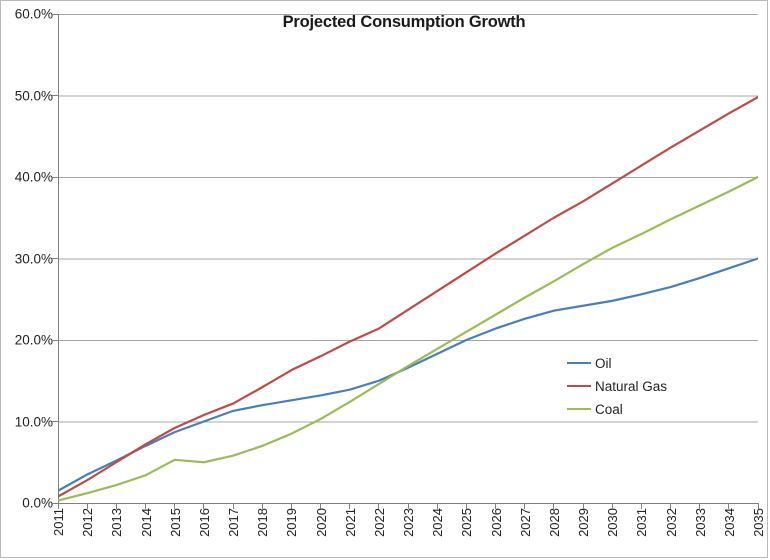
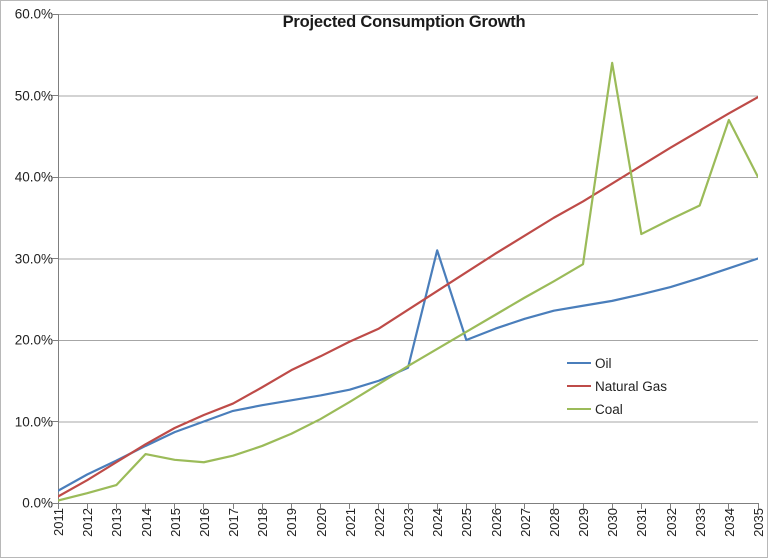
Coal/2014: 3% -> 6%
Oil/2024: 18% -> 31%
Coal/2030: 31% -> 54%
Coal/2034: 38% -> 47%
